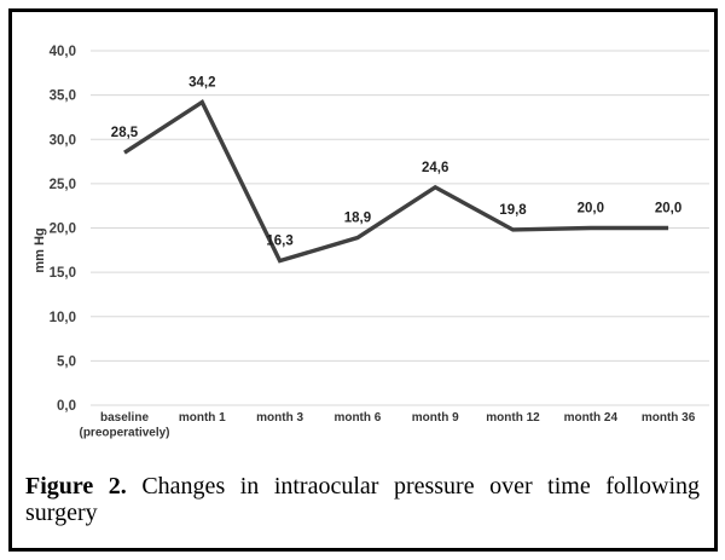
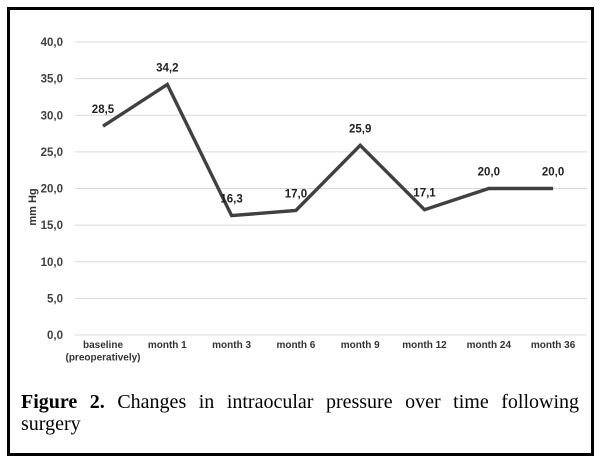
month 6: 18,9 -> 17,0
month 9: 24,6 -> 25,9
month 12: 19,8 -> 17,1
